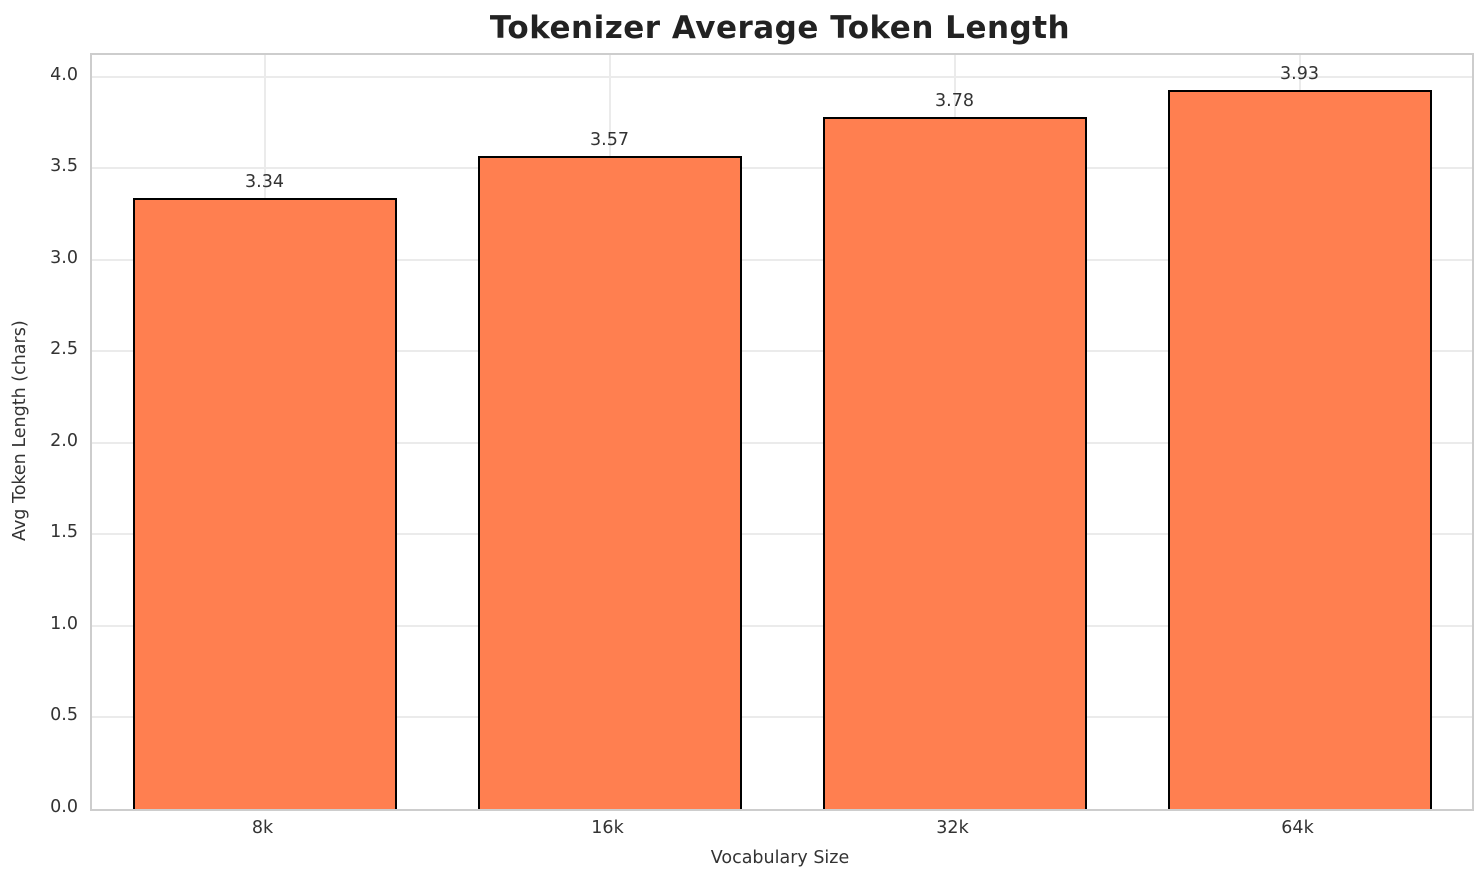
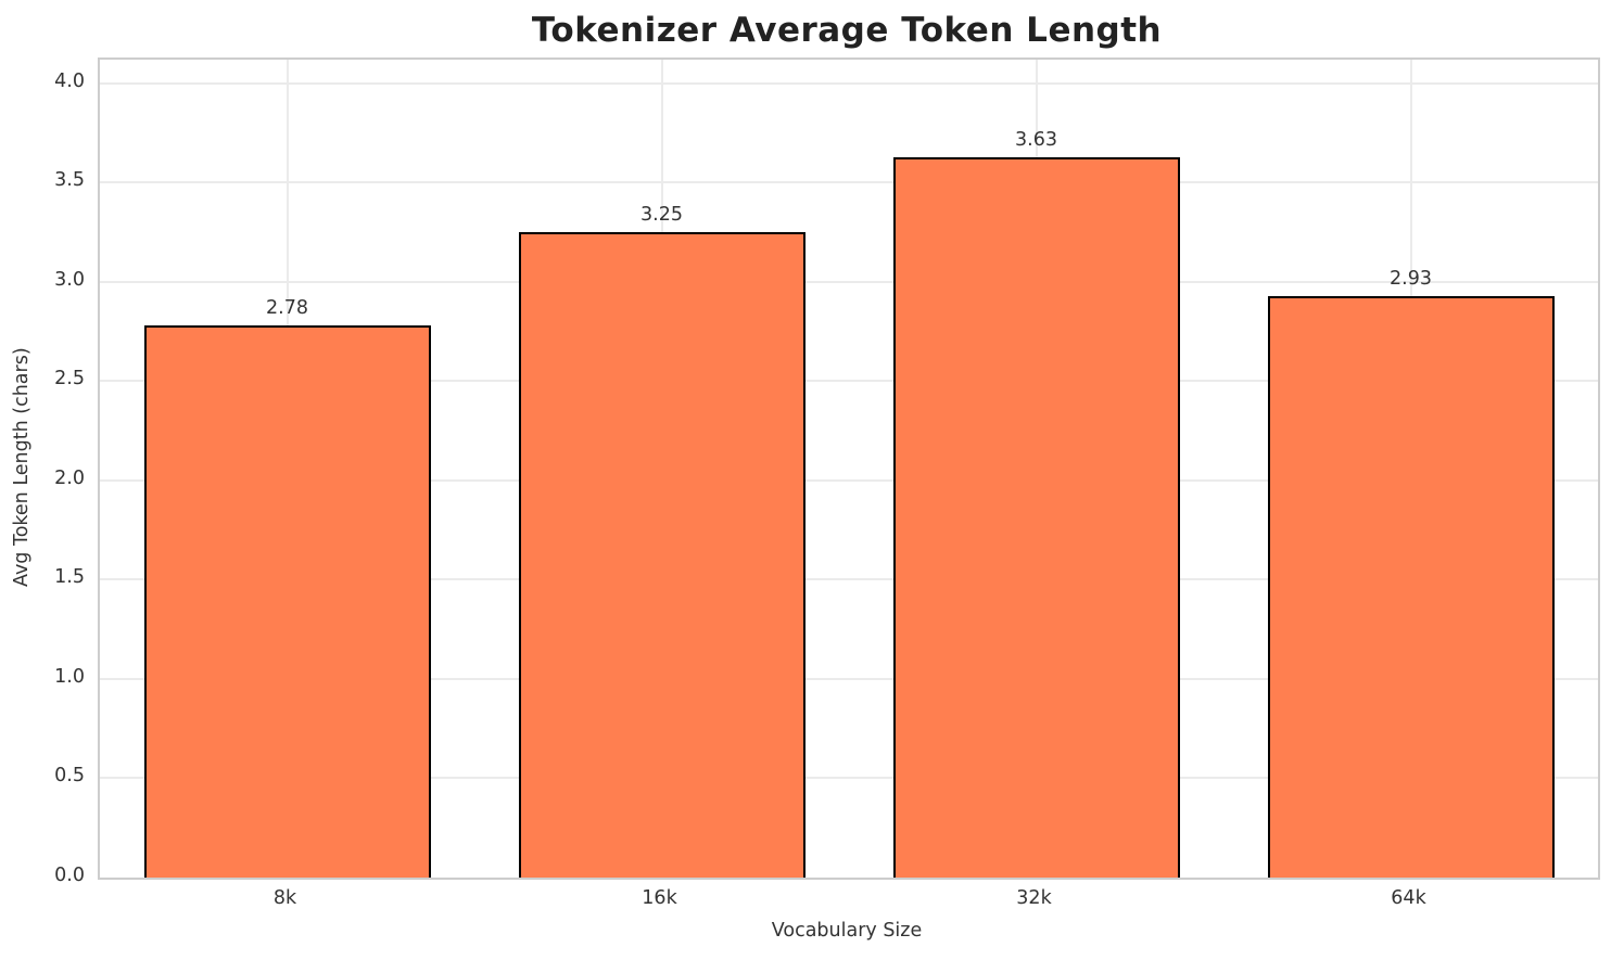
8k: 3.34 -> 2.78
16k: 3.57 -> 3.25
32k: 3.78 -> 3.63
64k: 3.93 -> 2.93
